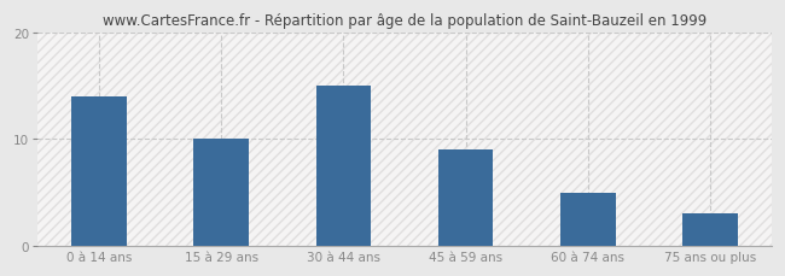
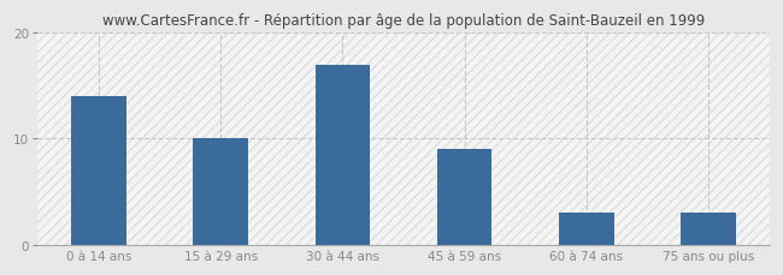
30 à 44 ans: 15 -> 17
60 à 74 ans: 5 -> 3
